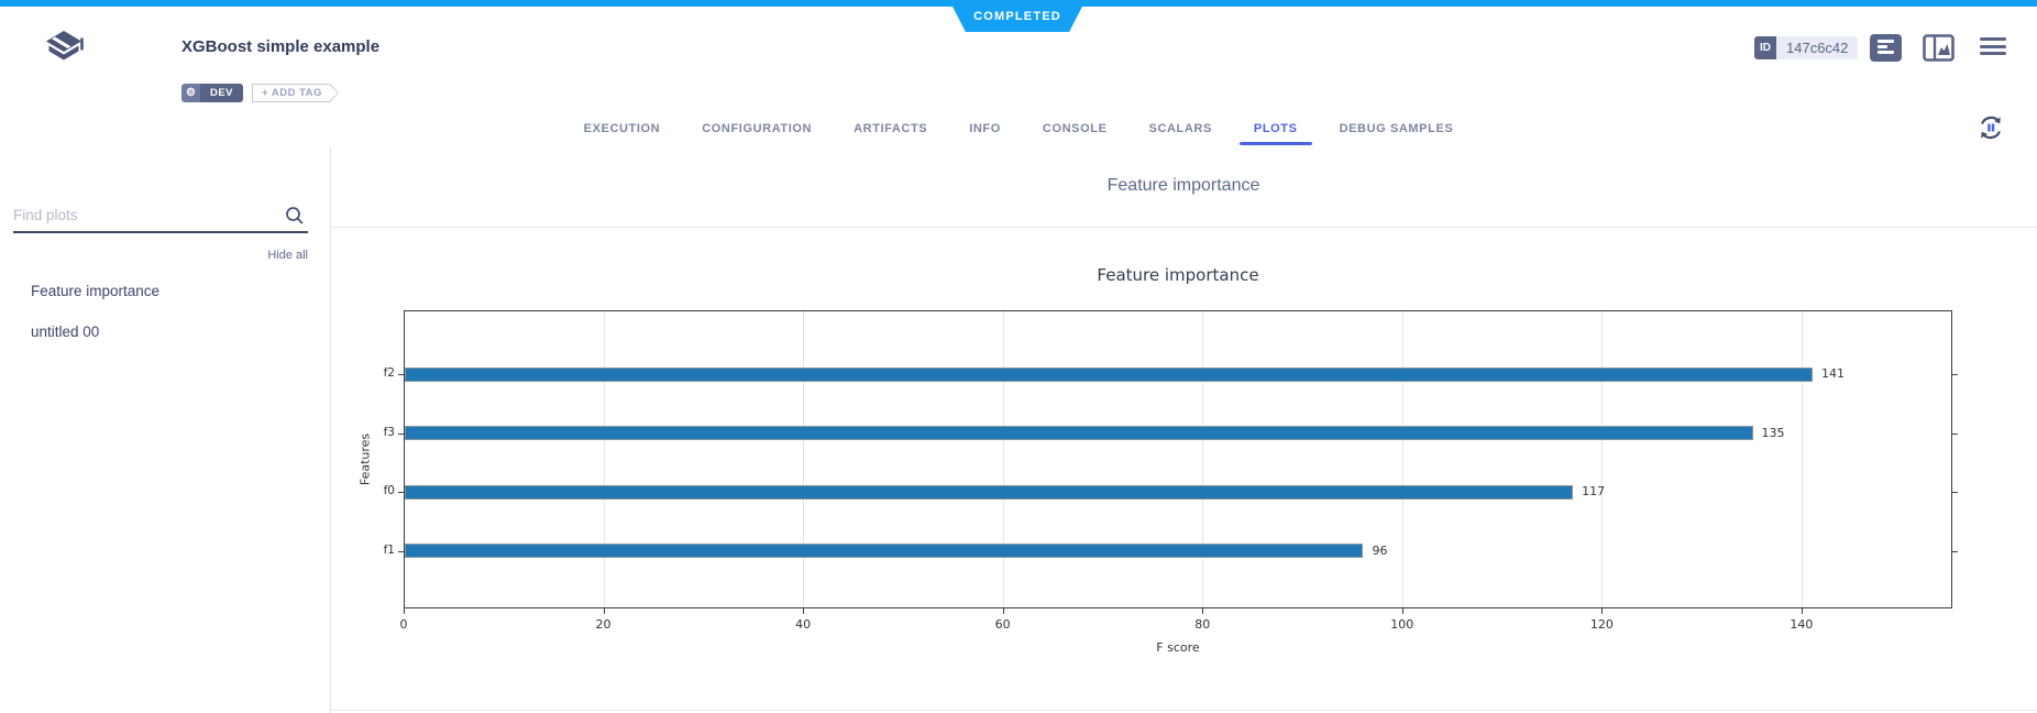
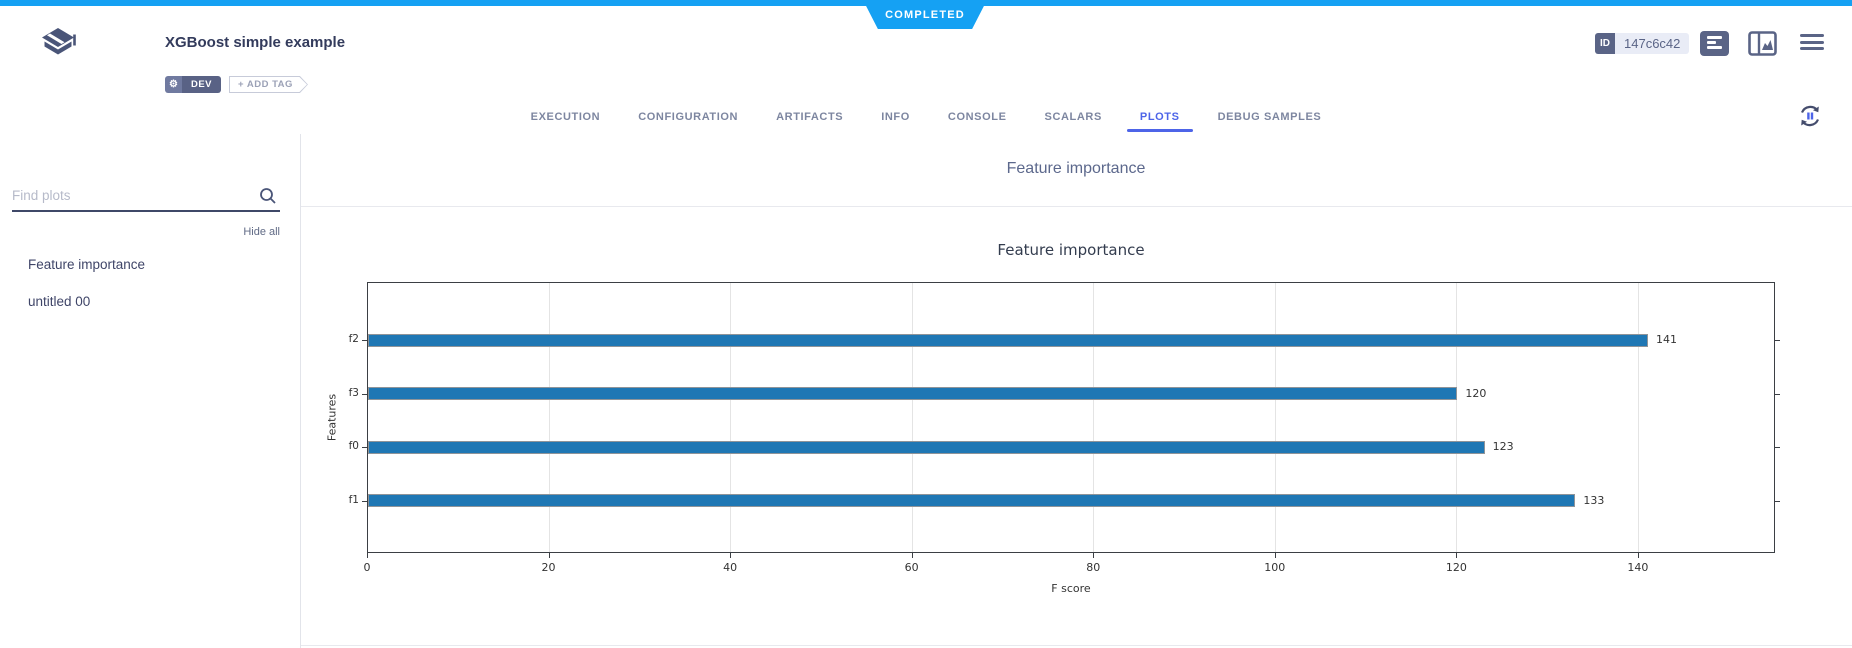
f3: 135 -> 120
f0: 117 -> 123
f1: 96 -> 133
